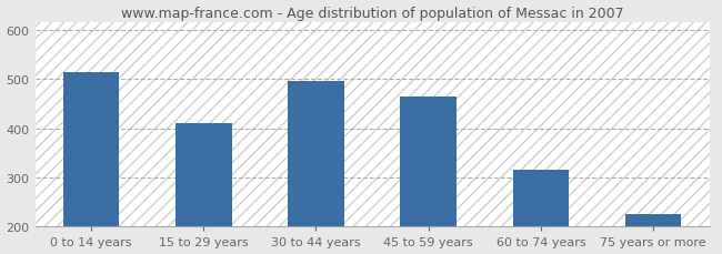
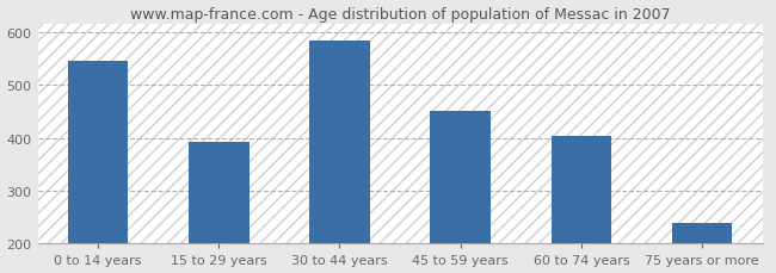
0 to 14 years: 515 -> 545
15 to 29 years: 410 -> 392
30 to 44 years: 495 -> 583
45 to 59 years: 465 -> 450
60 to 74 years: 315 -> 403
75 years or more: 225 -> 240
